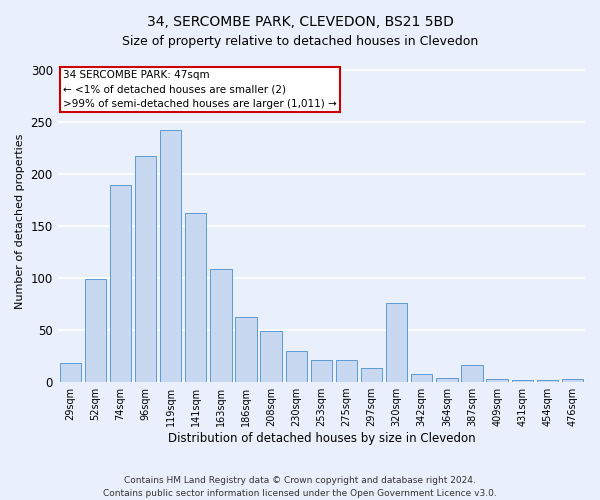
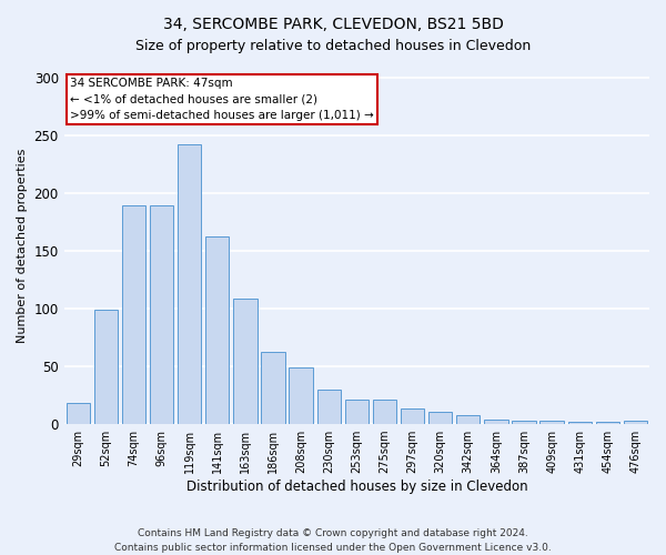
96sqm: 218 -> 190
320sqm: 76 -> 11
387sqm: 16 -> 3
